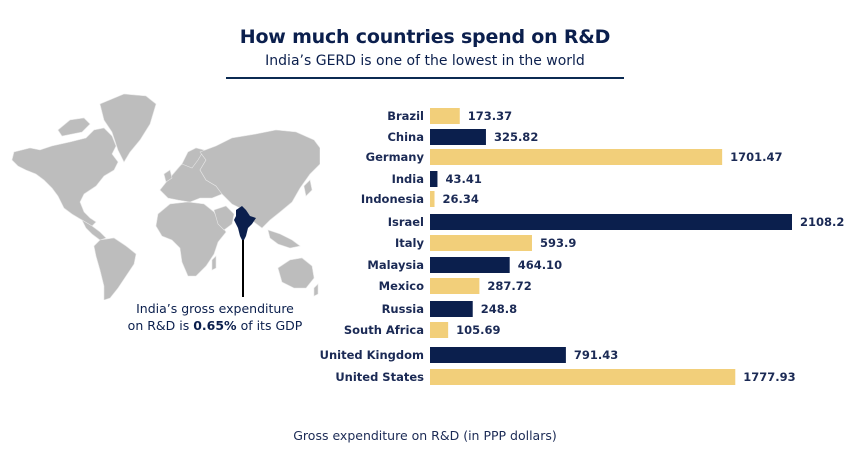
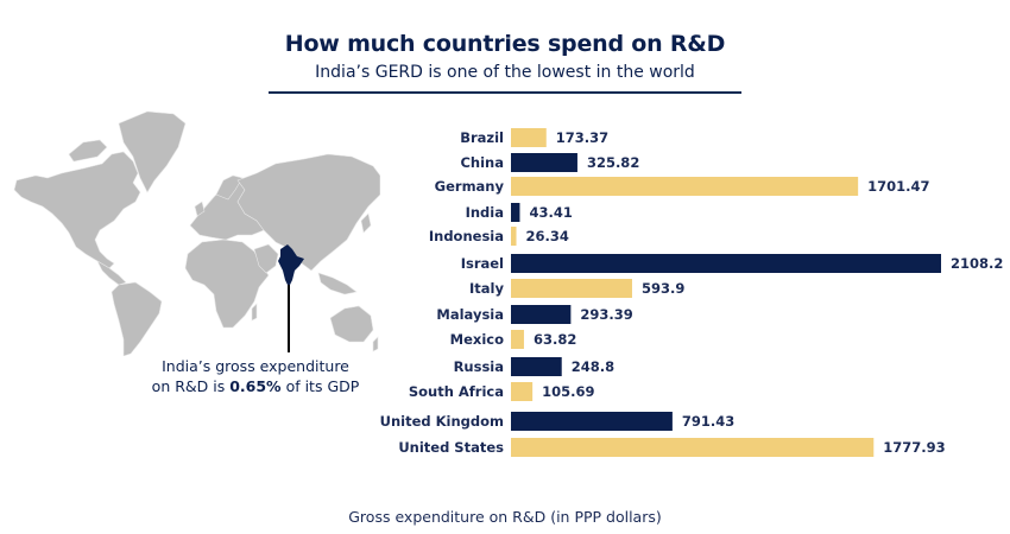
Malaysia: 464.10 -> 293.39
Mexico: 287.72 -> 63.82
